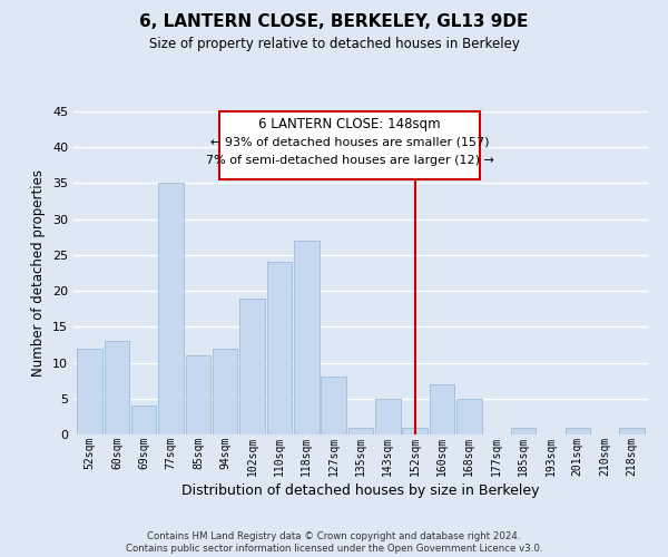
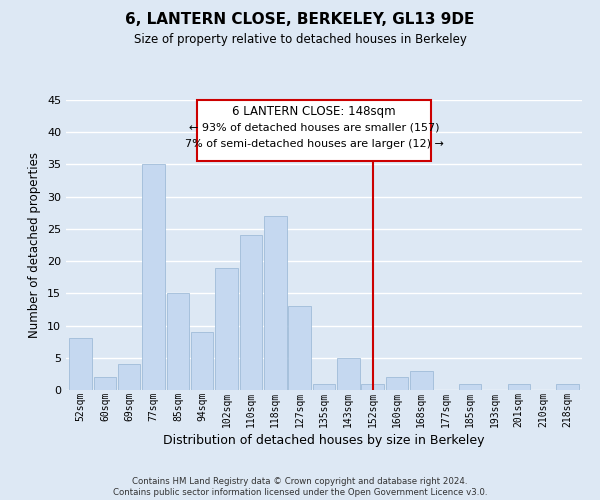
52sqm: 12 -> 8
60sqm: 13 -> 2
85sqm: 11 -> 15
94sqm: 12 -> 9
127sqm: 8 -> 13
160sqm: 7 -> 2
168sqm: 5 -> 3
